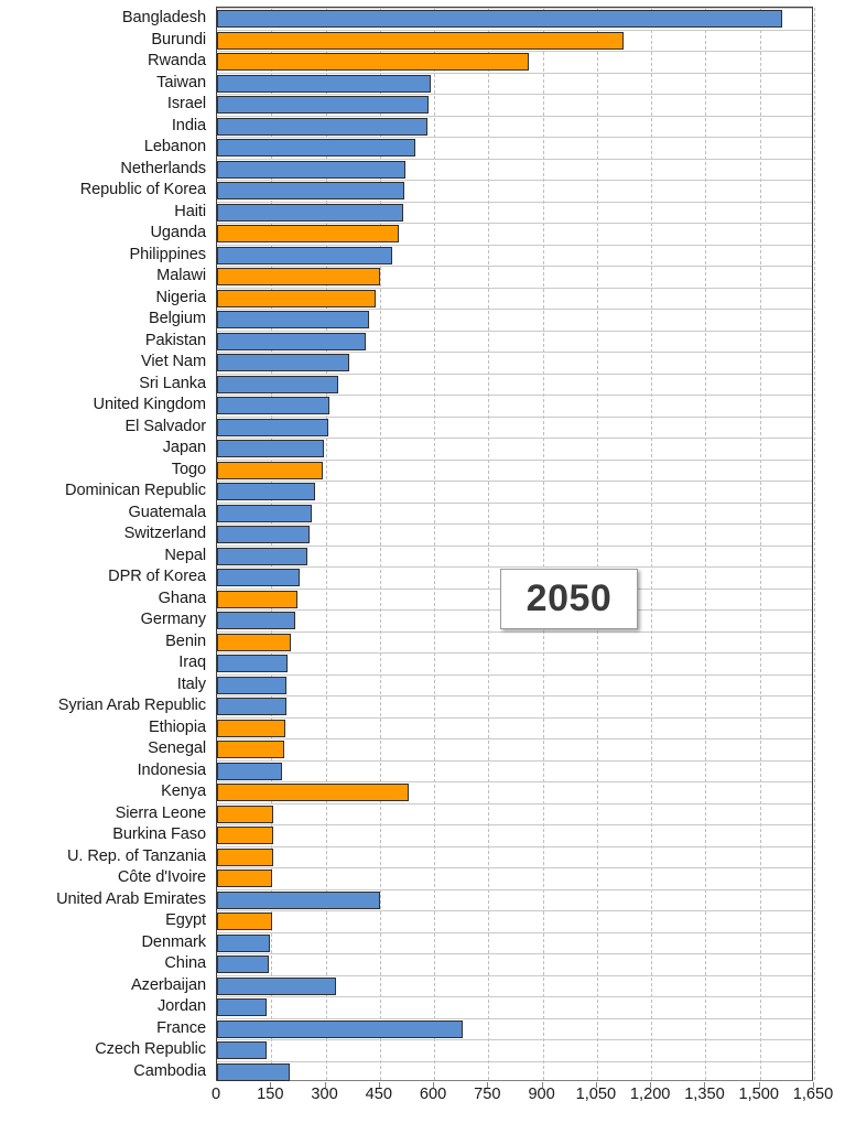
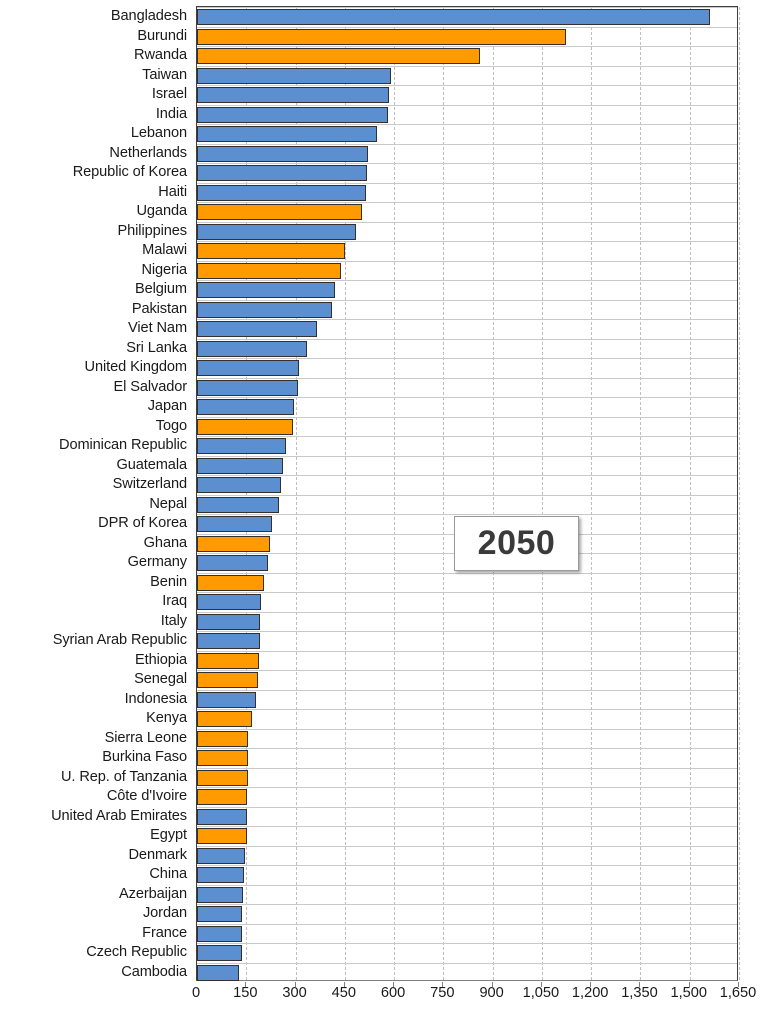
Kenya: 530 -> 170
United Arab Emirates: 450 -> 150
Azerbaijan: 330 -> 140
France: 680 -> 140
Cambodia: 200 -> 130
